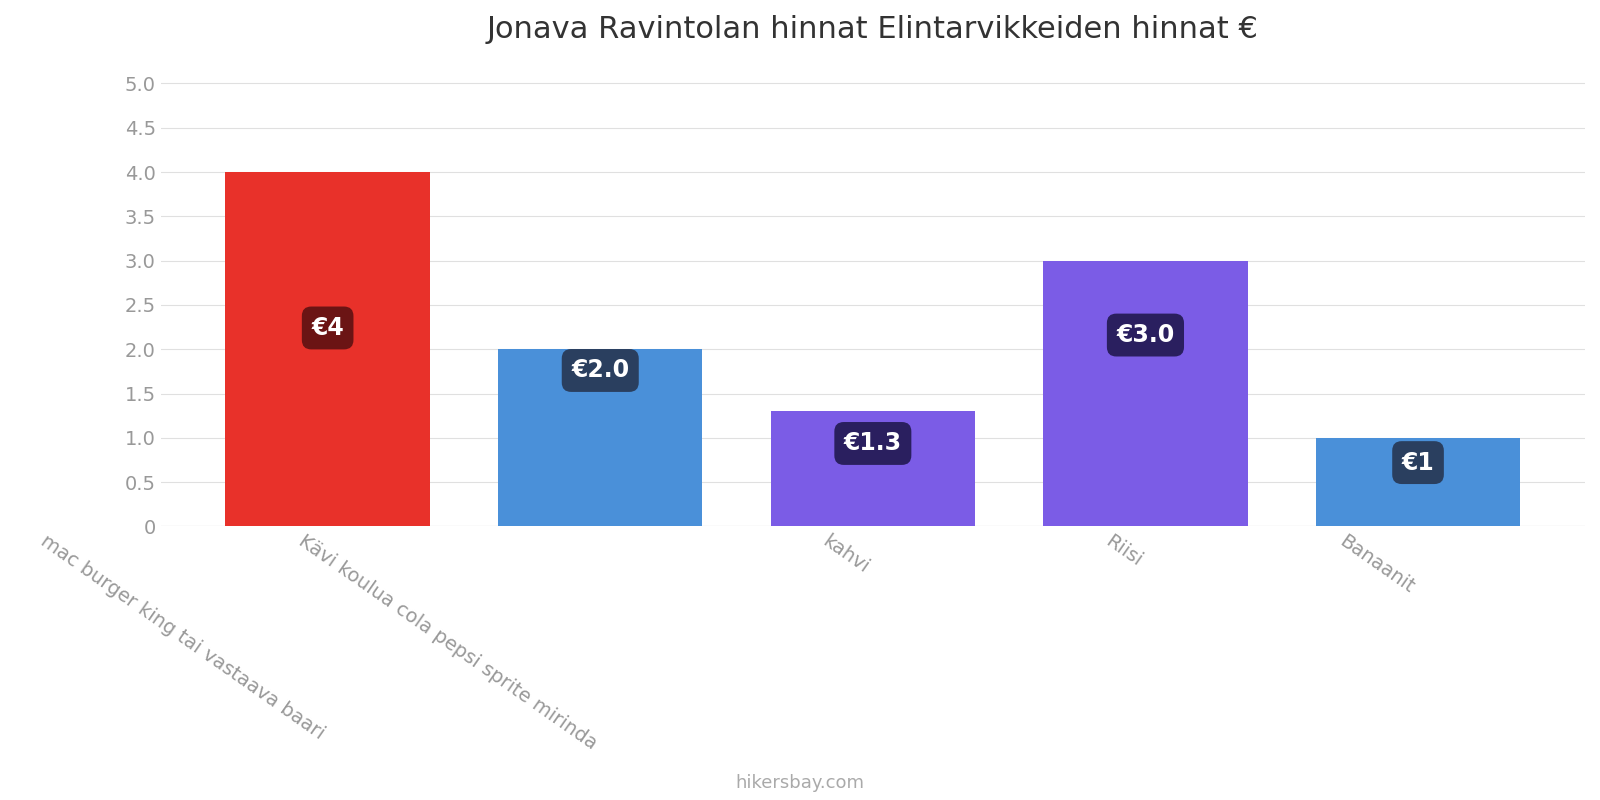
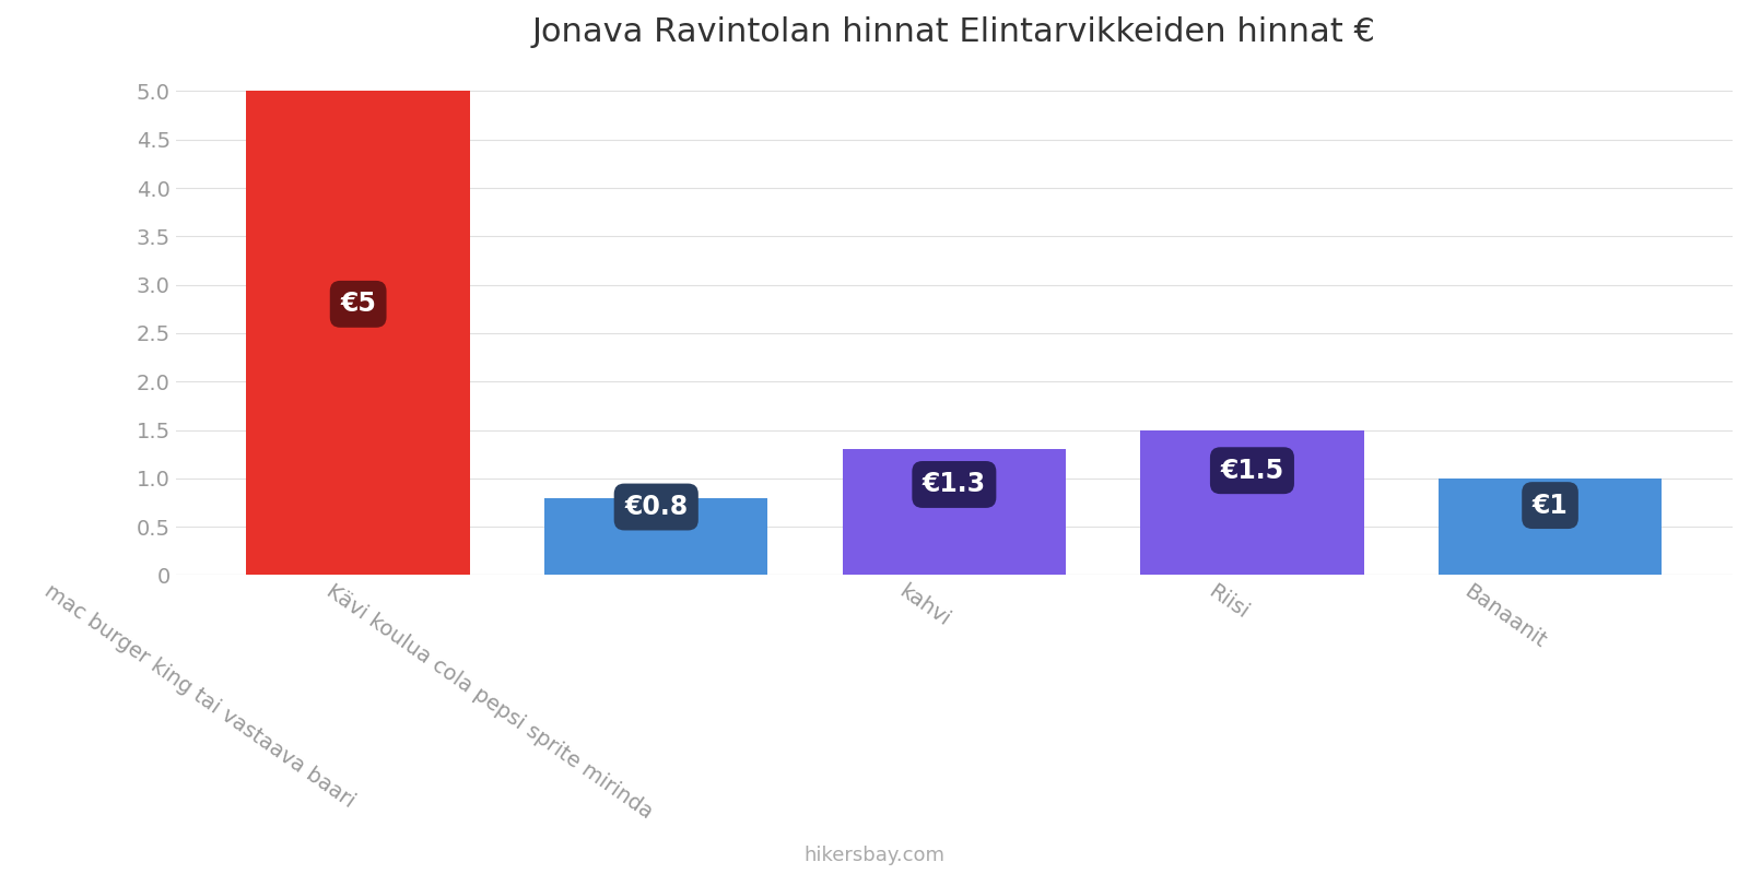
mac burger king tai vastaava baari: €4 -> €5
Kävi koulua cola pepsi sprite mirinda: €2.0 -> €0.8
Riisi: €3.0 -> €1.5
